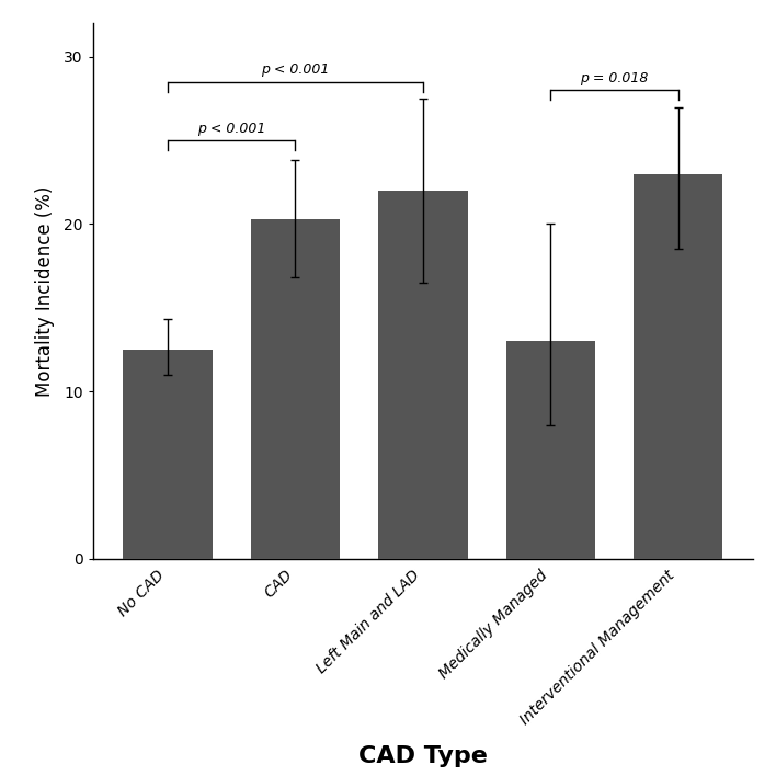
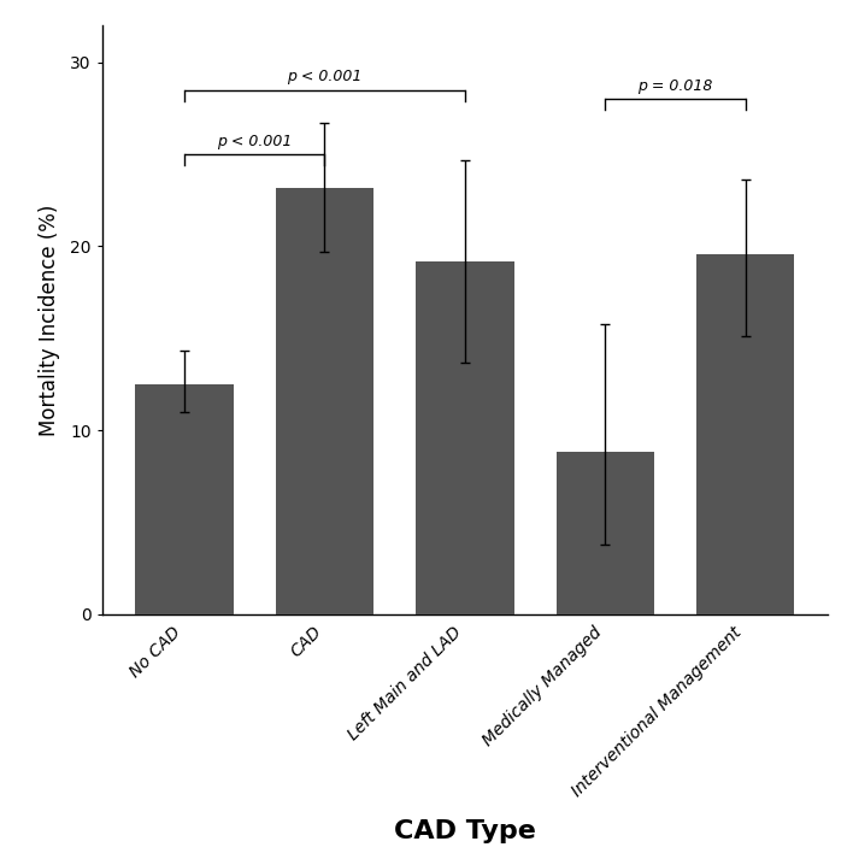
CAD: 20.3 -> 23.2
Left Main and LAD: 22.0 -> 19.2
Medically Managed: 13.0 -> 8.8
Interventional Management: 23.0 -> 19.6
